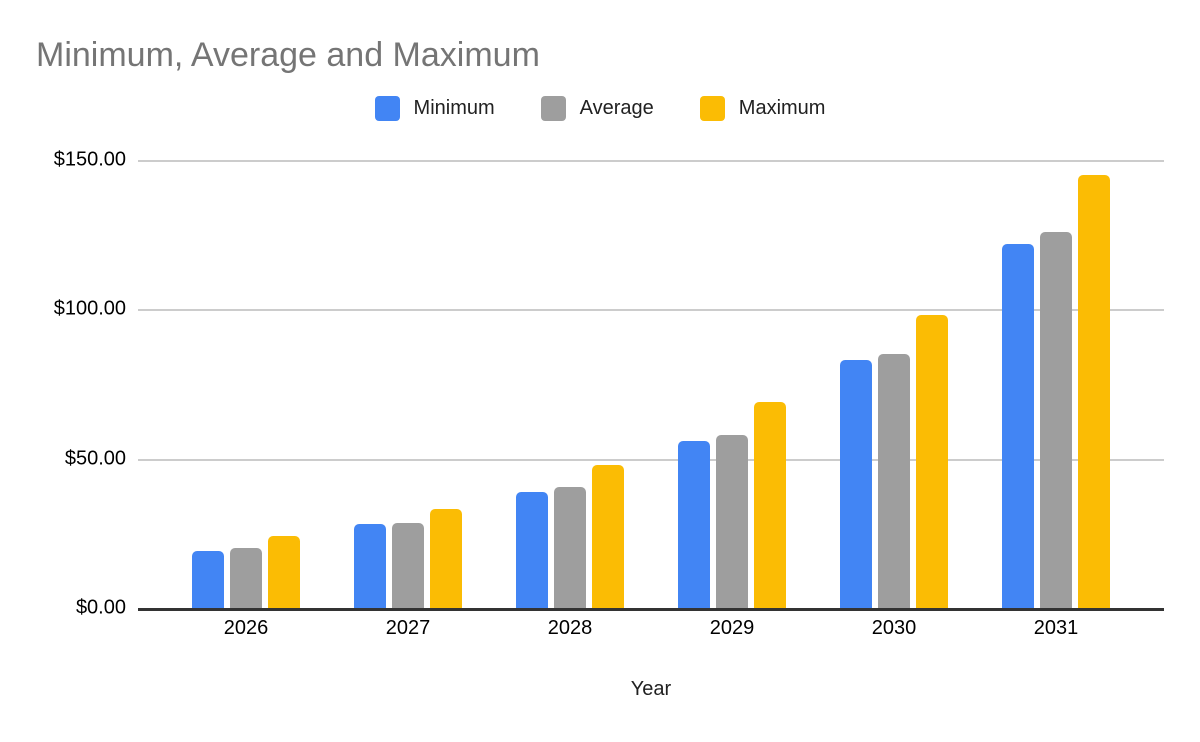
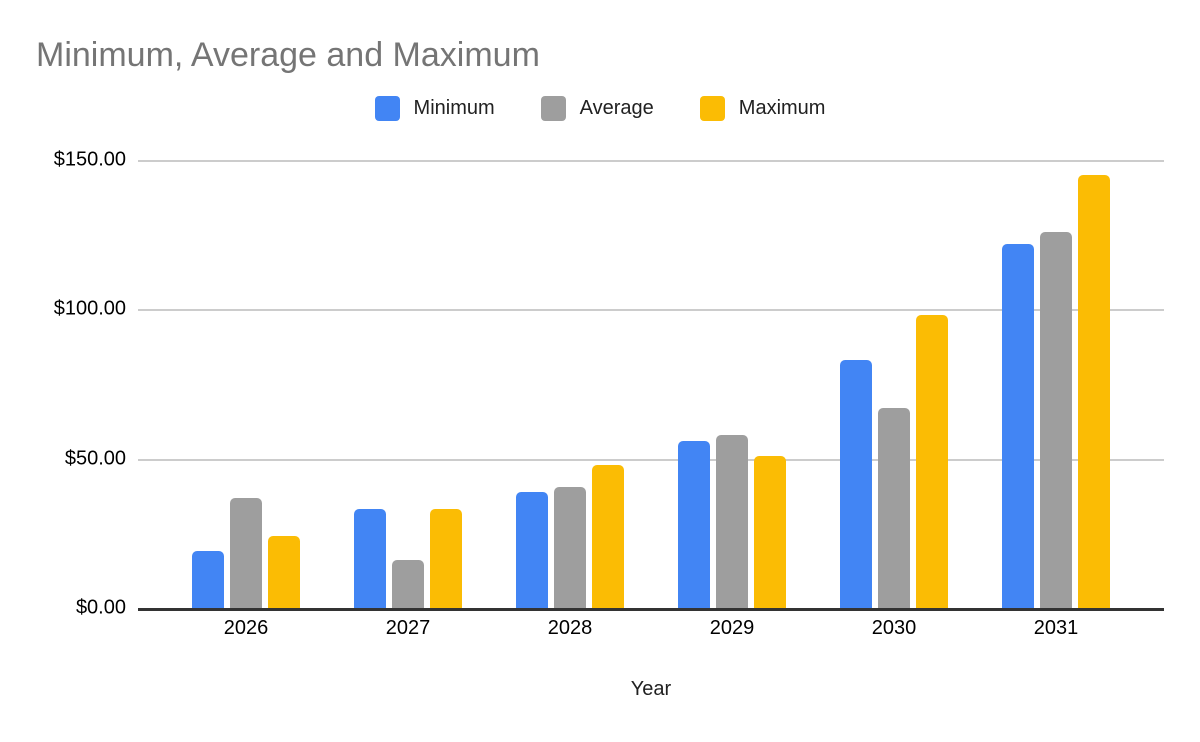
Average/2026: $20 -> $37
Minimum/2027: $28 -> $33
Average/2027: $28 -> $16
Maximum/2029: $69 -> $51
Average/2030: $85 -> $67
